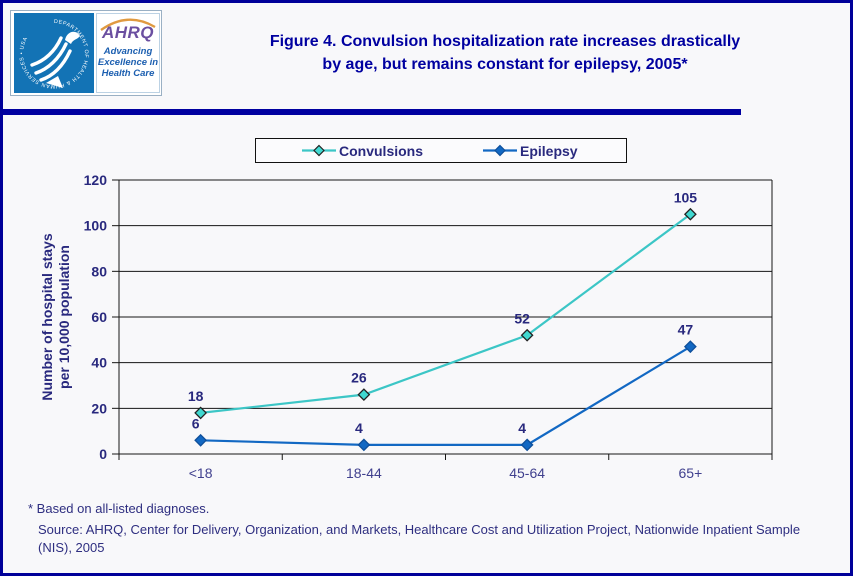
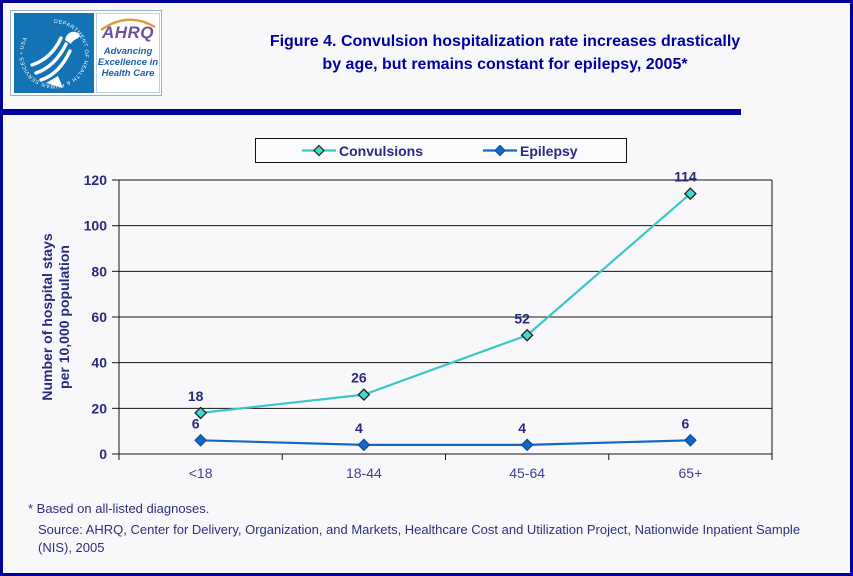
Convulsions/65+: 105 -> 114
Epilepsy/65+: 47 -> 6
